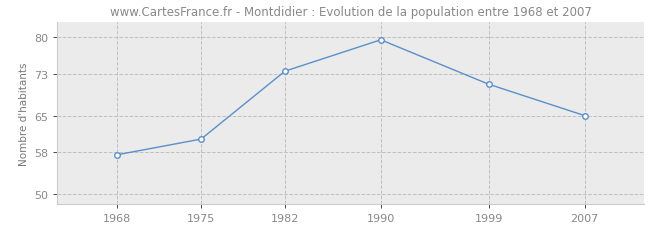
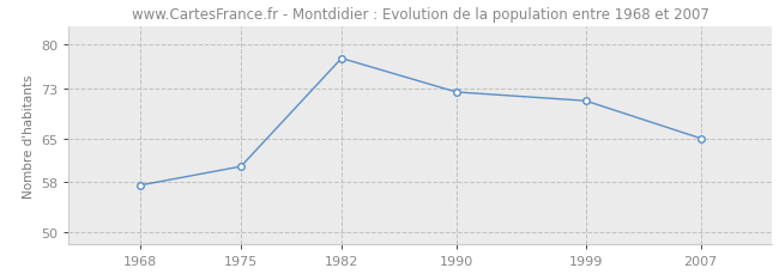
1982: 73.5 -> 77.8
1990: 79.5 -> 72.4
